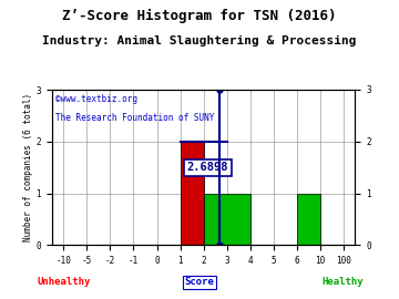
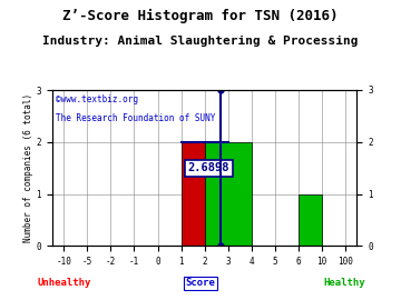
3: 1 -> 2
